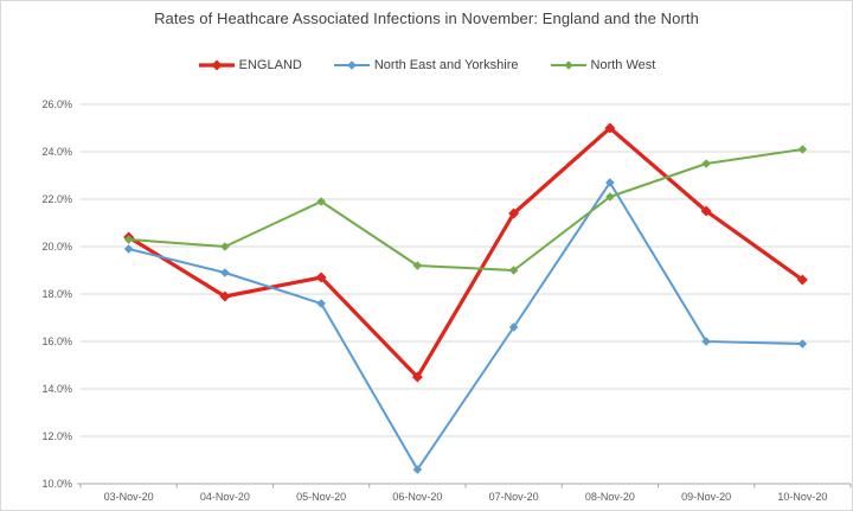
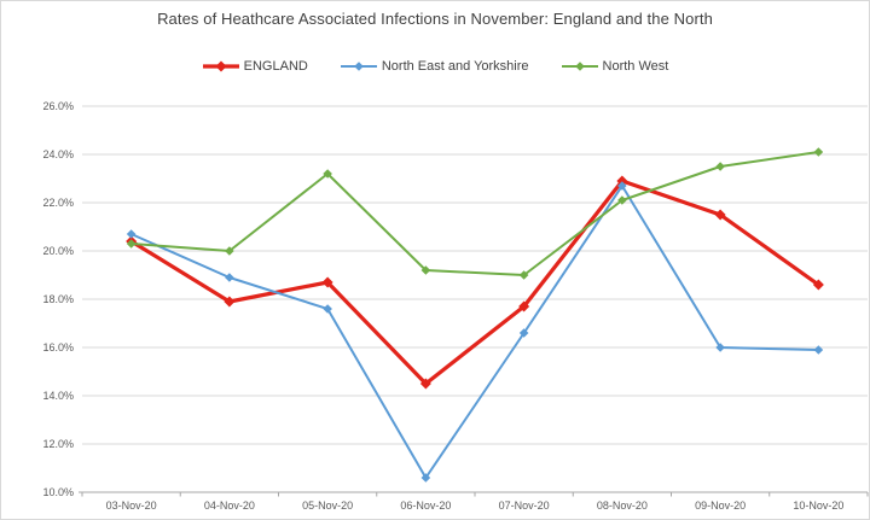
North East and Yorkshire/03-Nov-20: 19.9% -> 20.7%
North West/05-Nov-20: 21.9% -> 23.2%
ENGLAND/07-Nov-20: 21.4% -> 17.7%
ENGLAND/08-Nov-20: 25.0% -> 22.9%
